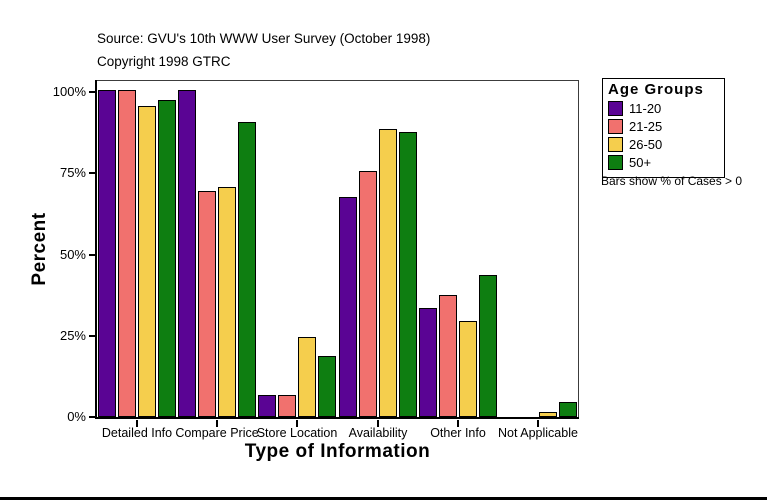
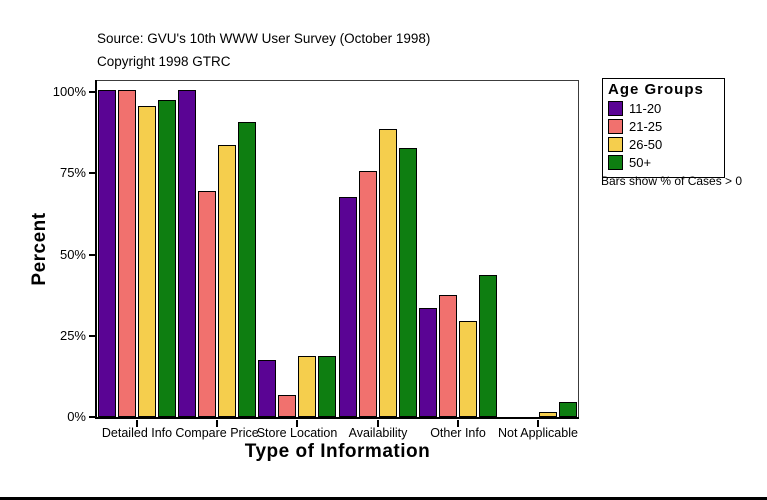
26-50/Compare Price: 70% -> 83%
11-20/Store Location: 6% -> 17%
26-50/Store Location: 24% -> 18%
50+/Availability: 87% -> 82%
